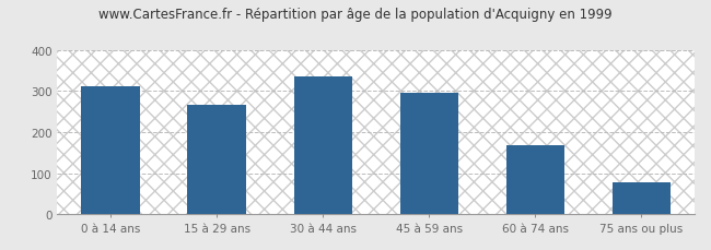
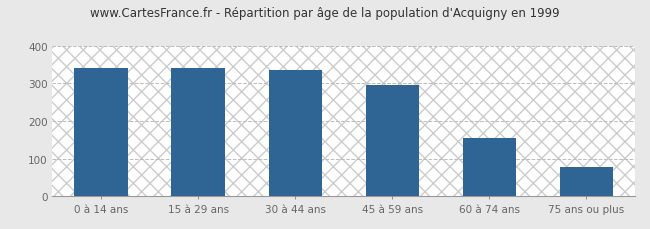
0 à 14 ans: 311 -> 340
15 à 29 ans: 265 -> 340
60 à 74 ans: 169 -> 155
